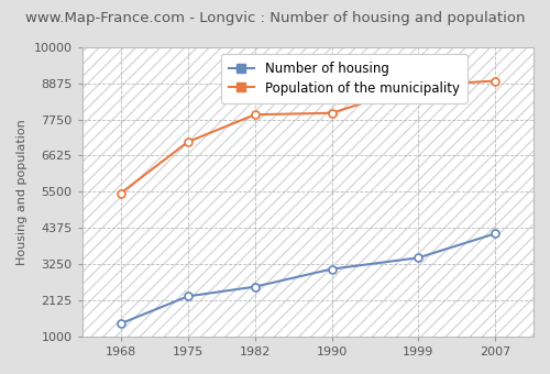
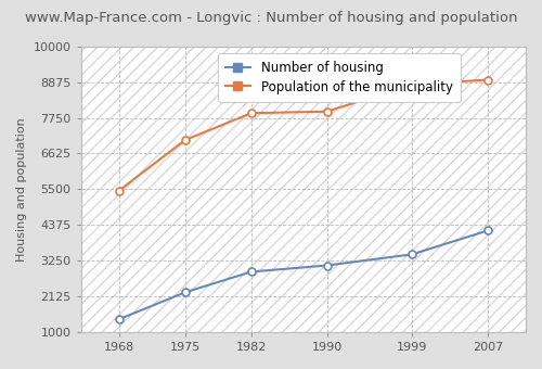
Number of housing/1982: 2550 -> 2900
